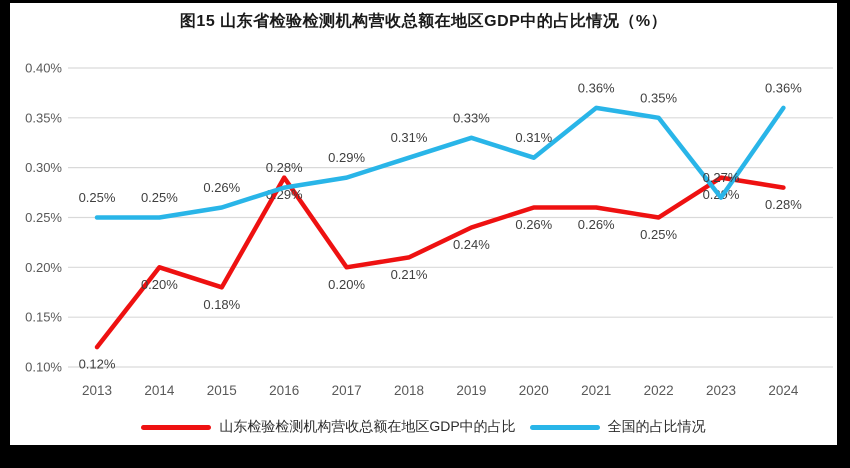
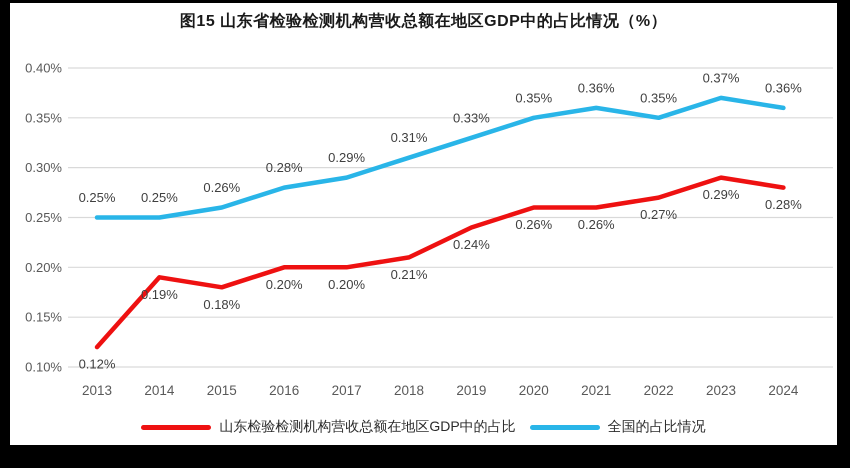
山东检验检测机构营收总额在地区GDP中的占比/2014: 0.20% -> 0.19%
山东检验检测机构营收总额在地区GDP中的占比/2016: 0.29% -> 0.20%
全国的占比情况/2020: 0.31% -> 0.35%
山东检验检测机构营收总额在地区GDP中的占比/2022: 0.25% -> 0.27%
全国的占比情况/2023: 0.27% -> 0.37%
